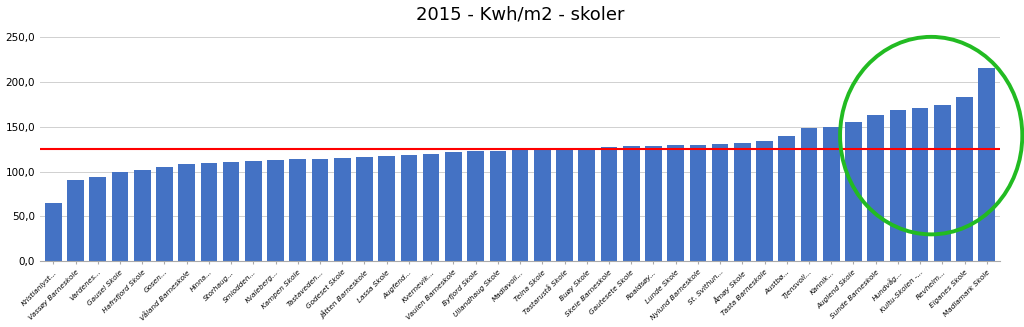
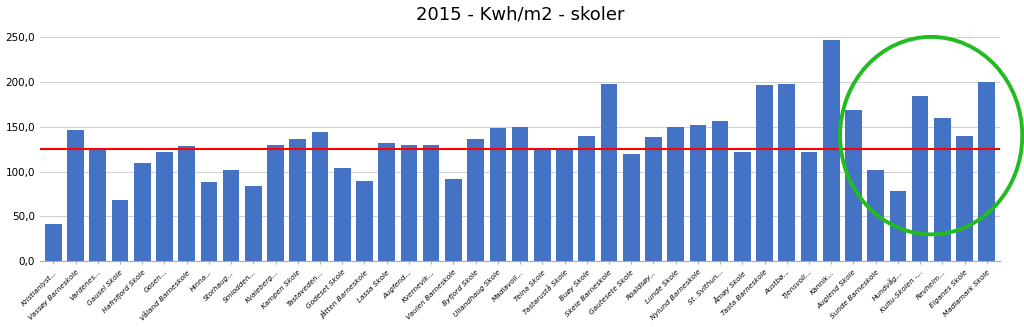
Kristianlyst...: 65 -> 42
Vassøy Barneskole: 91 -> 146
Vardenes...: 94 -> 124
Gausel Skole: 99 -> 68
Hafrsfjord Skole: 102 -> 110
Gosen...: 105 -> 122
Våland Barneskole: 108 -> 128
Hinna...: 110 -> 88
Storhaug...: 111 -> 102
Smiodden...: 112 -> 84
Kvaleberg...: 113 -> 130
Kampen Skole: 114 -> 136
Tastaveden...: 114 -> 144
Godeset Skole: 115 -> 104
Jåtten Barneskole: 116 -> 90
Lassa Skole: 117 -> 132
Augfend...: 118 -> 130
Kvernevik...: 120 -> 130
Vaulen Barneskole: 122 -> 92
Byfjord Skole: 123 -> 136
Ullandhaug Skole: 123 -> 148
Madlavoll...: 124 -> 150
Buøy Skole: 126 -> 140
Skeie Barneskole: 127 -> 198
Gautesete Skole: 128 -> 120
Roaldsøy...: 128 -> 138
Lunde Skole: 130 -> 150
Nylund Barneskole: 130 -> 152
St. Svithun...: 131 -> 156
Åmøy Skole: 132 -> 122
Tasta Barneskole: 134 -> 196
Austbø...: 140 -> 198
Tjensvoll...: 148 -> 122
Kannik...: 150 -> 246
Auglend Skole: 155 -> 168
Sunde Barneskole: 163 -> 102
Hundvåg...: 168 -> 78
Kultu-Skolen -...: 171 -> 184
Revheim...: 174 -> 160
Eiganes Skole: 183 -> 140
Madlamark Skole: 215 -> 200
